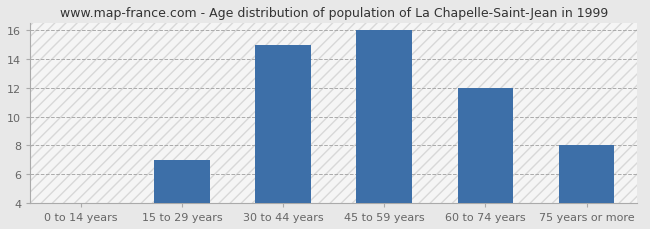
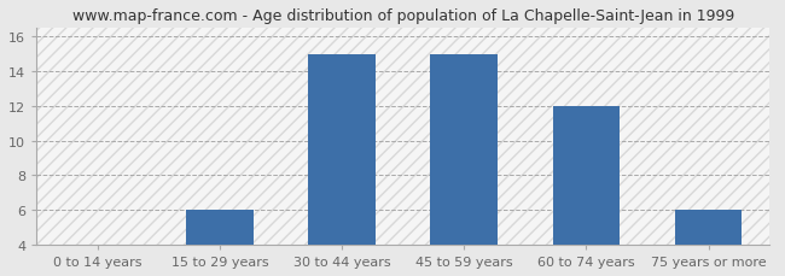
15 to 29 years: 7 -> 6
45 to 59 years: 16 -> 15
75 years or more: 8 -> 6
